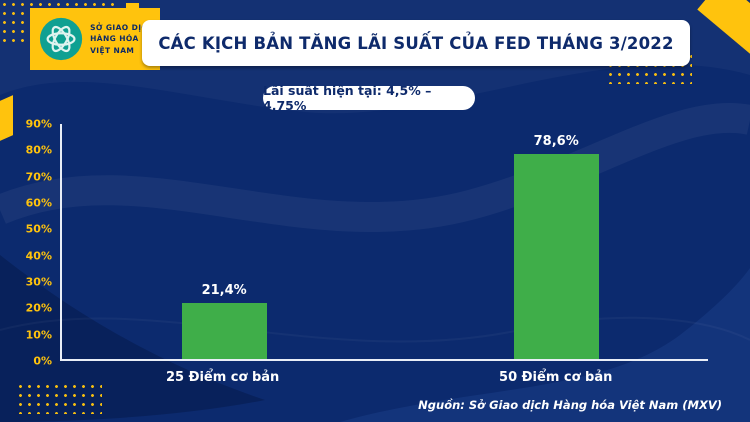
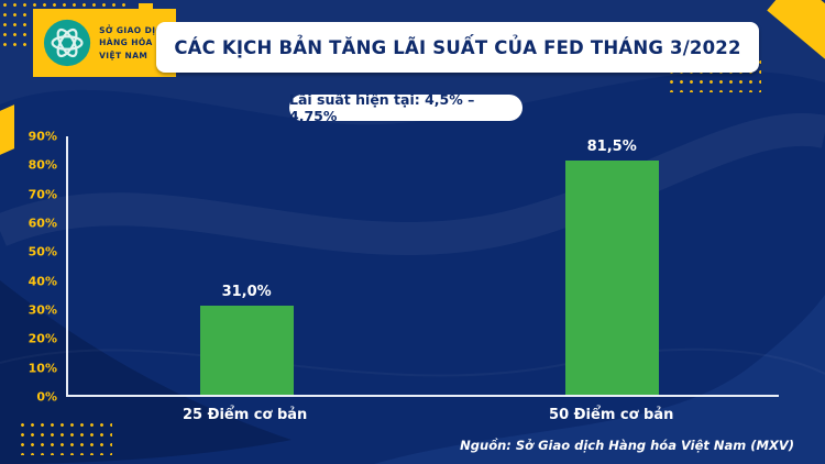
25 Điểm cơ bản: 21,4% -> 31,0%
50 Điểm cơ bản: 78,6% -> 81,5%
